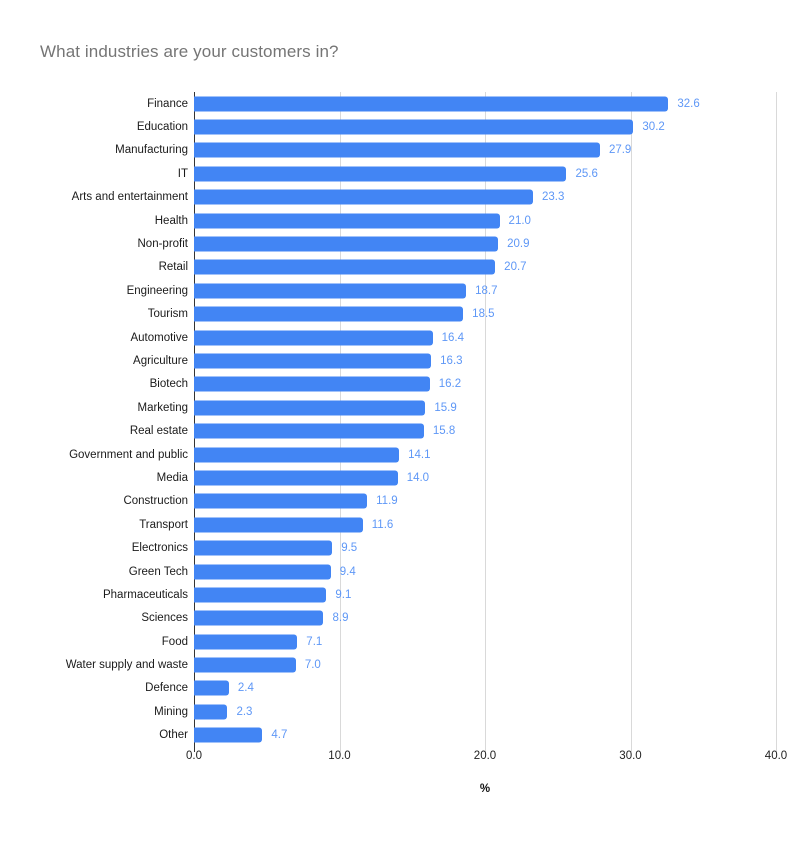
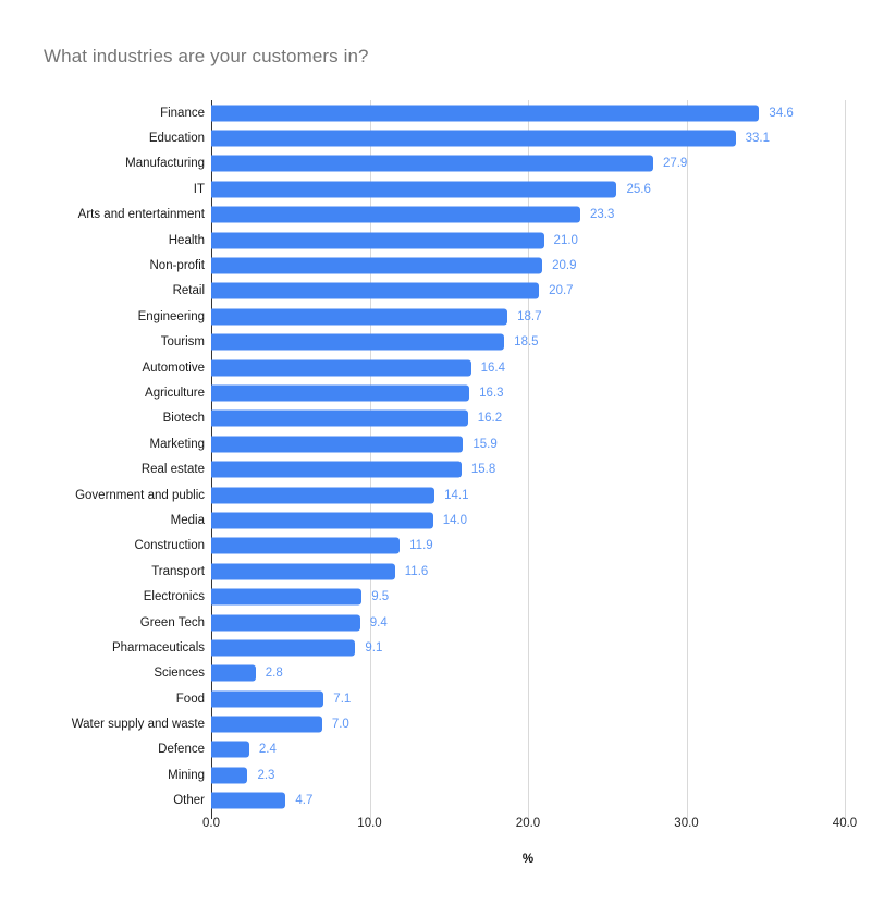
Finance: 32.6 -> 34.6
Education: 30.2 -> 33.1
Sciences: 8.9 -> 2.8
